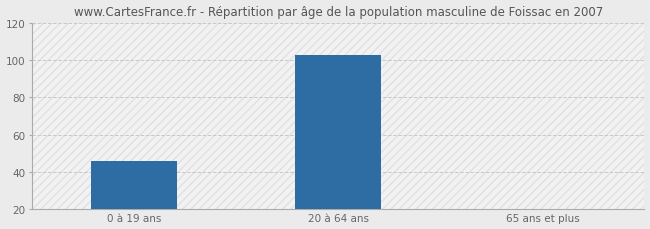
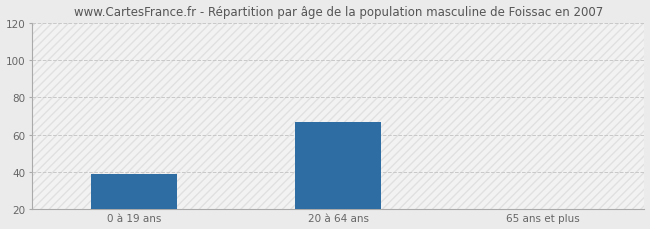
0 à 19 ans: 46 -> 39
20 à 64 ans: 103 -> 67
